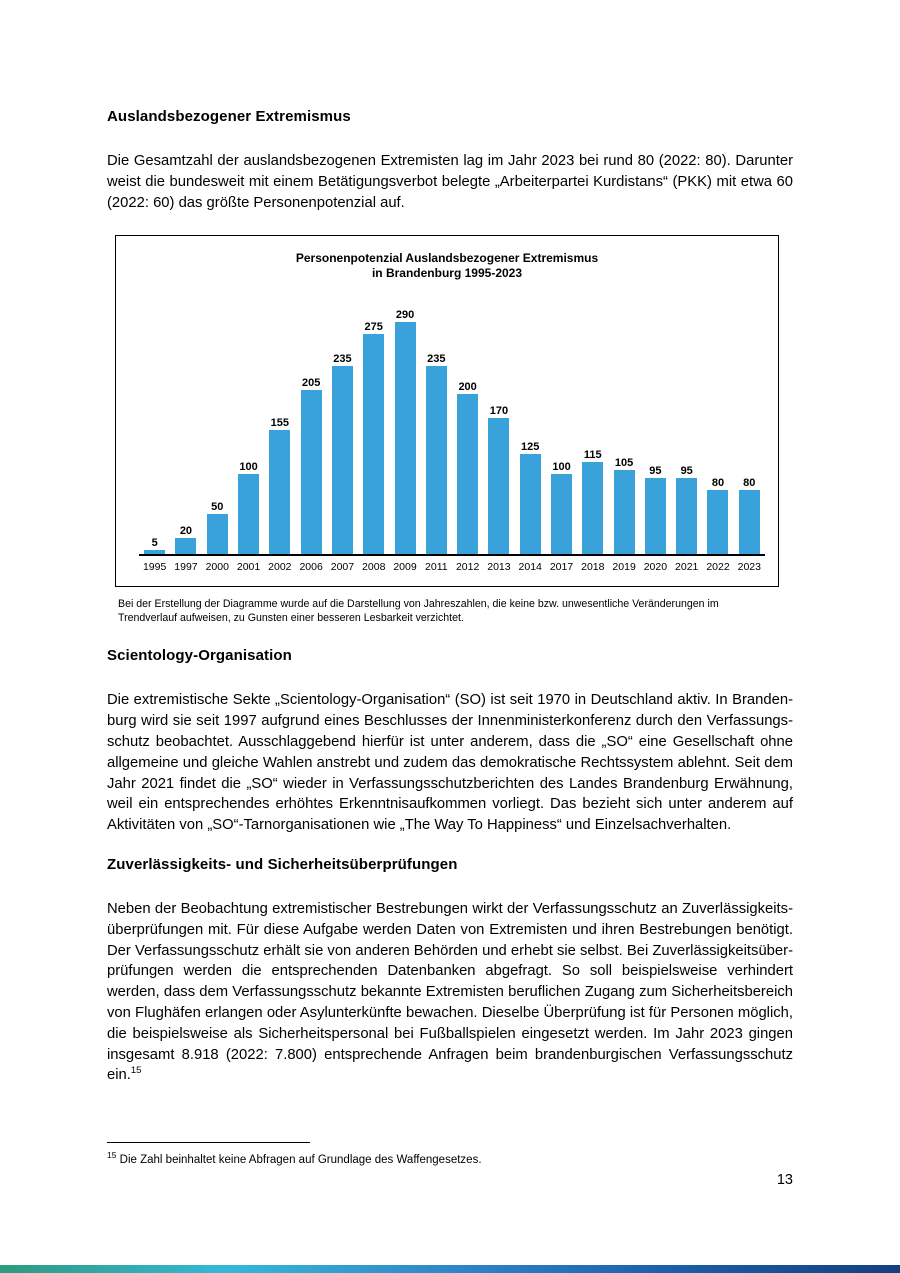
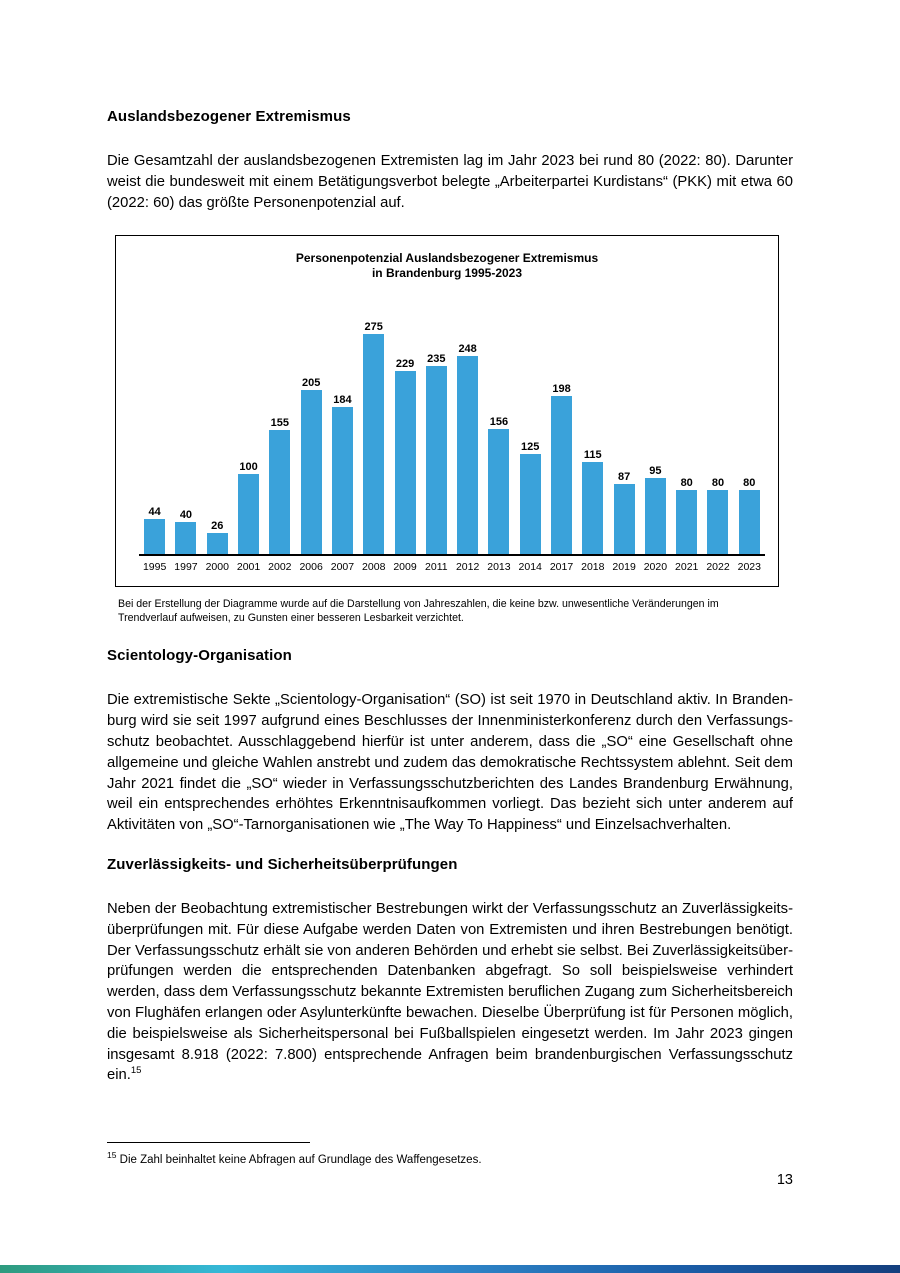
1995: 5 -> 44
1997: 20 -> 40
2000: 50 -> 26
2007: 235 -> 184
2009: 290 -> 229
2012: 200 -> 248
2013: 170 -> 156
2017: 100 -> 198
2019: 105 -> 87
2021: 95 -> 80
